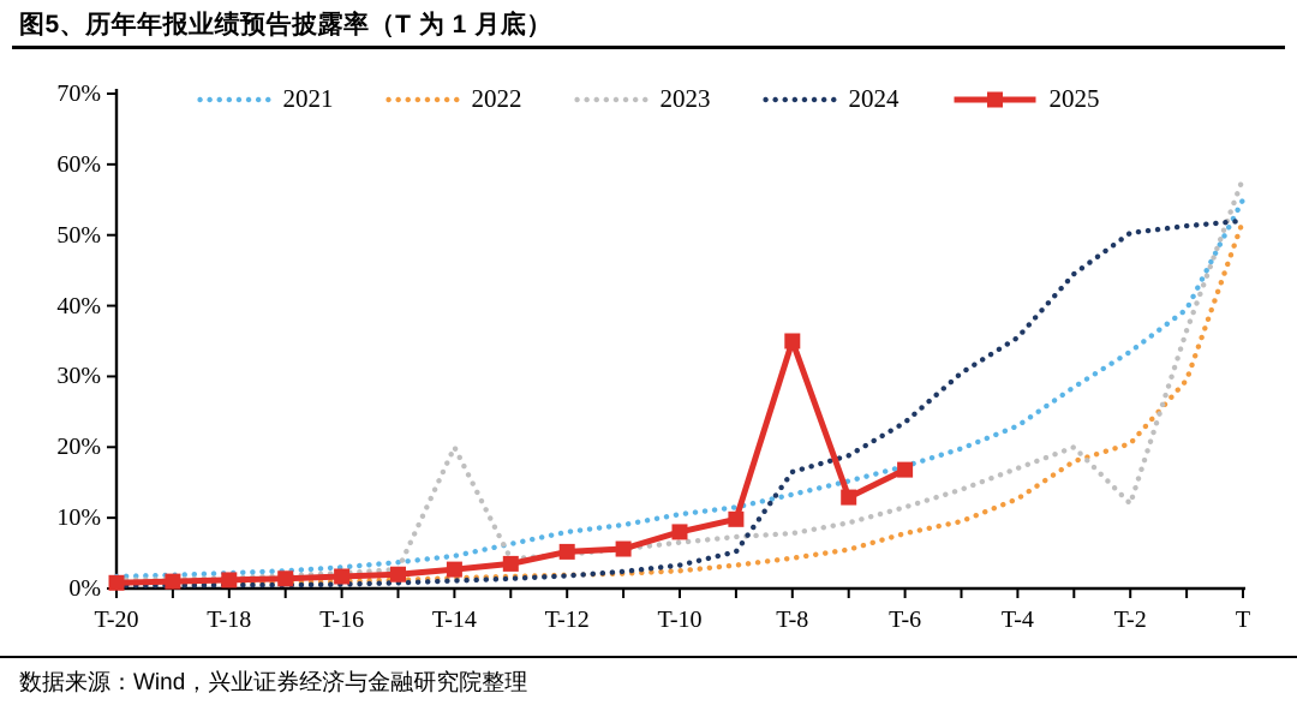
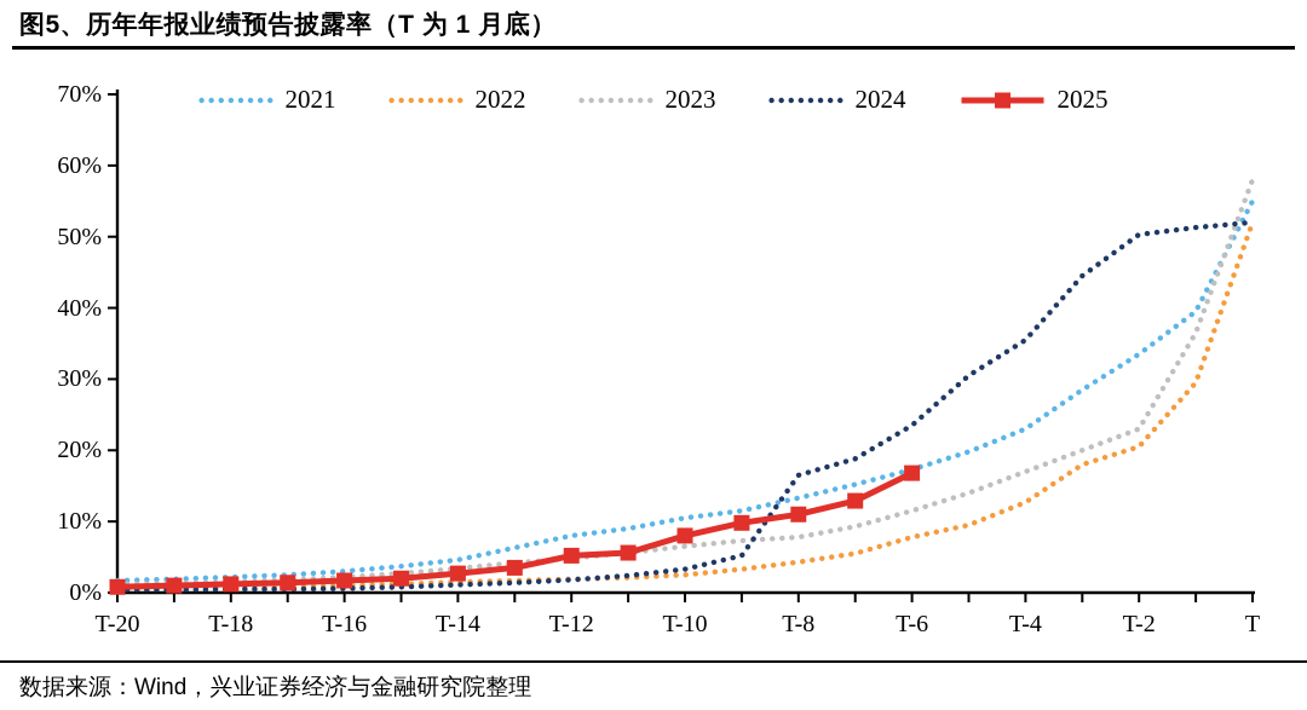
2023/T-14: 20% -> 3%
2025/T-8: 35% -> 11%
2023/T-2: 12% -> 23%
